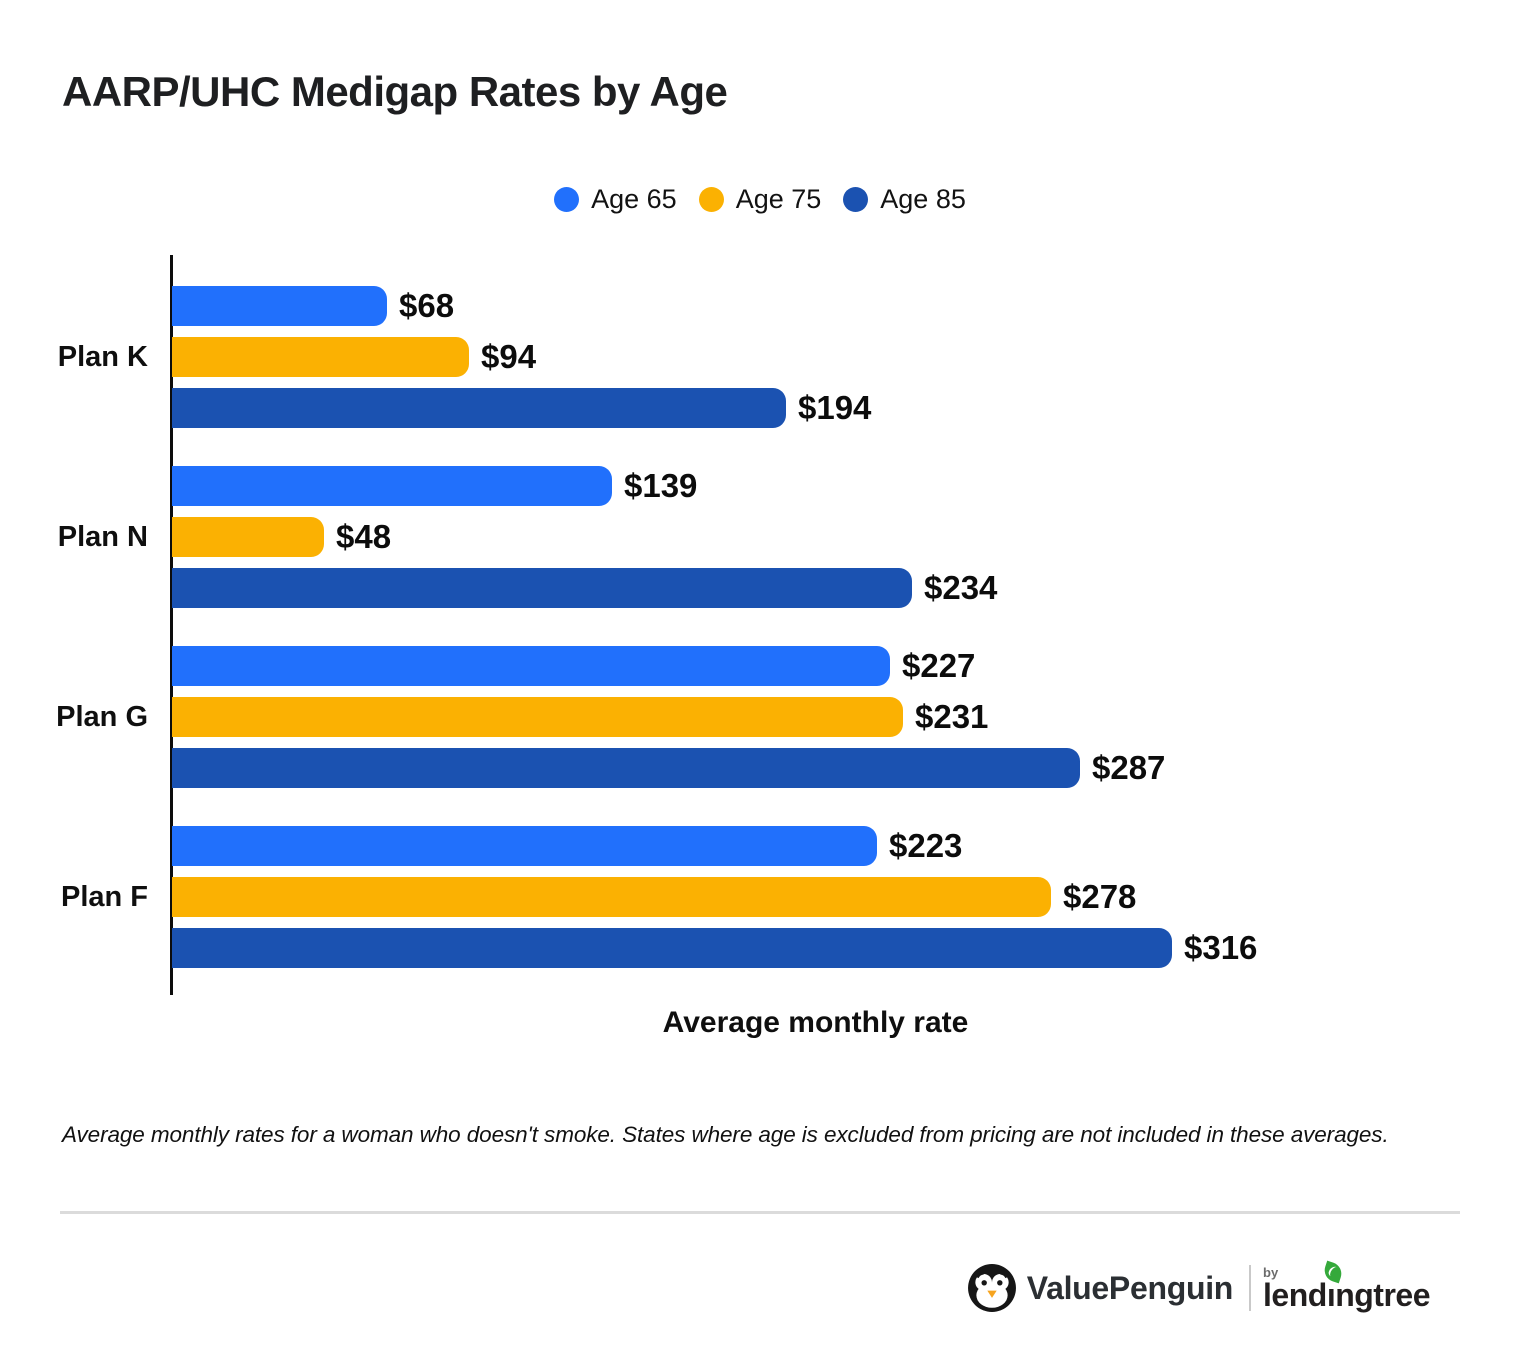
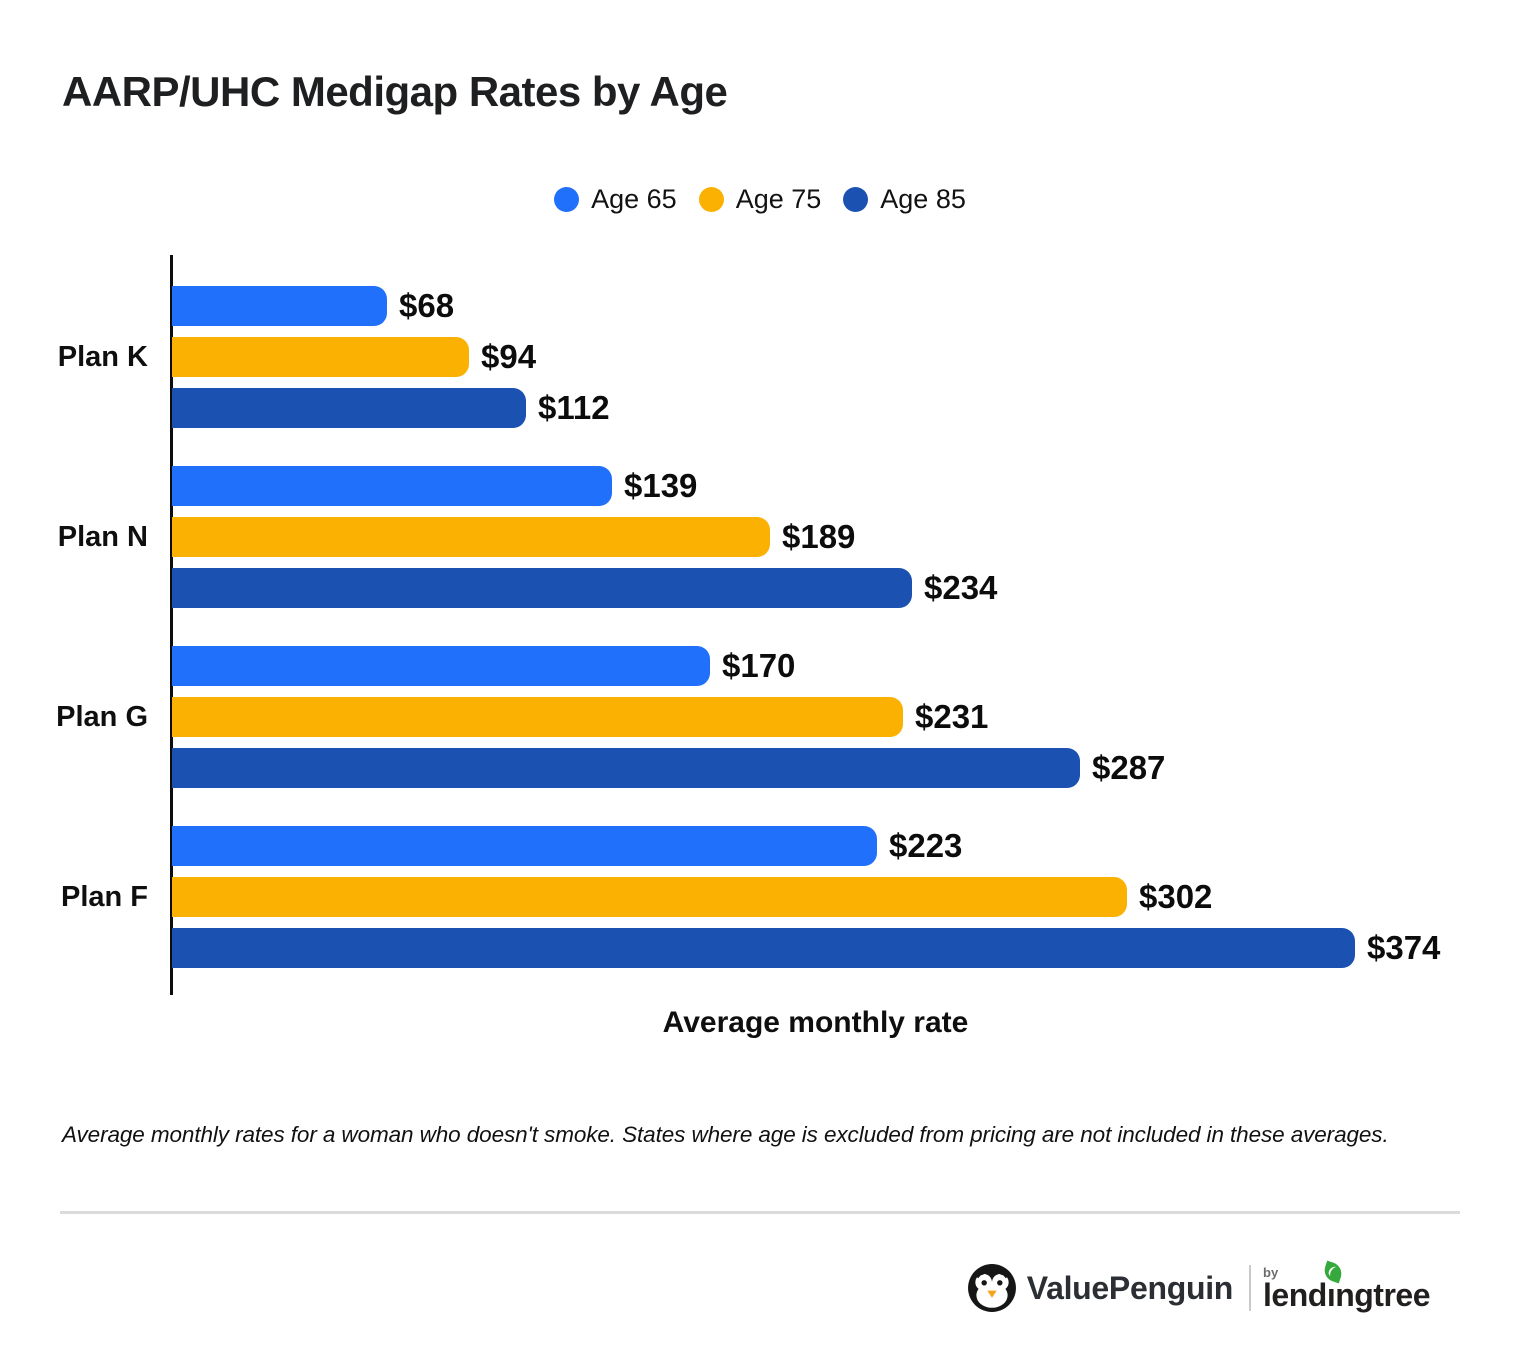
Age 85/Plan K: $194 -> $112
Age 75/Plan N: $48 -> $189
Age 65/Plan G: $227 -> $170
Age 75/Plan F: $278 -> $302
Age 85/Plan F: $316 -> $374
